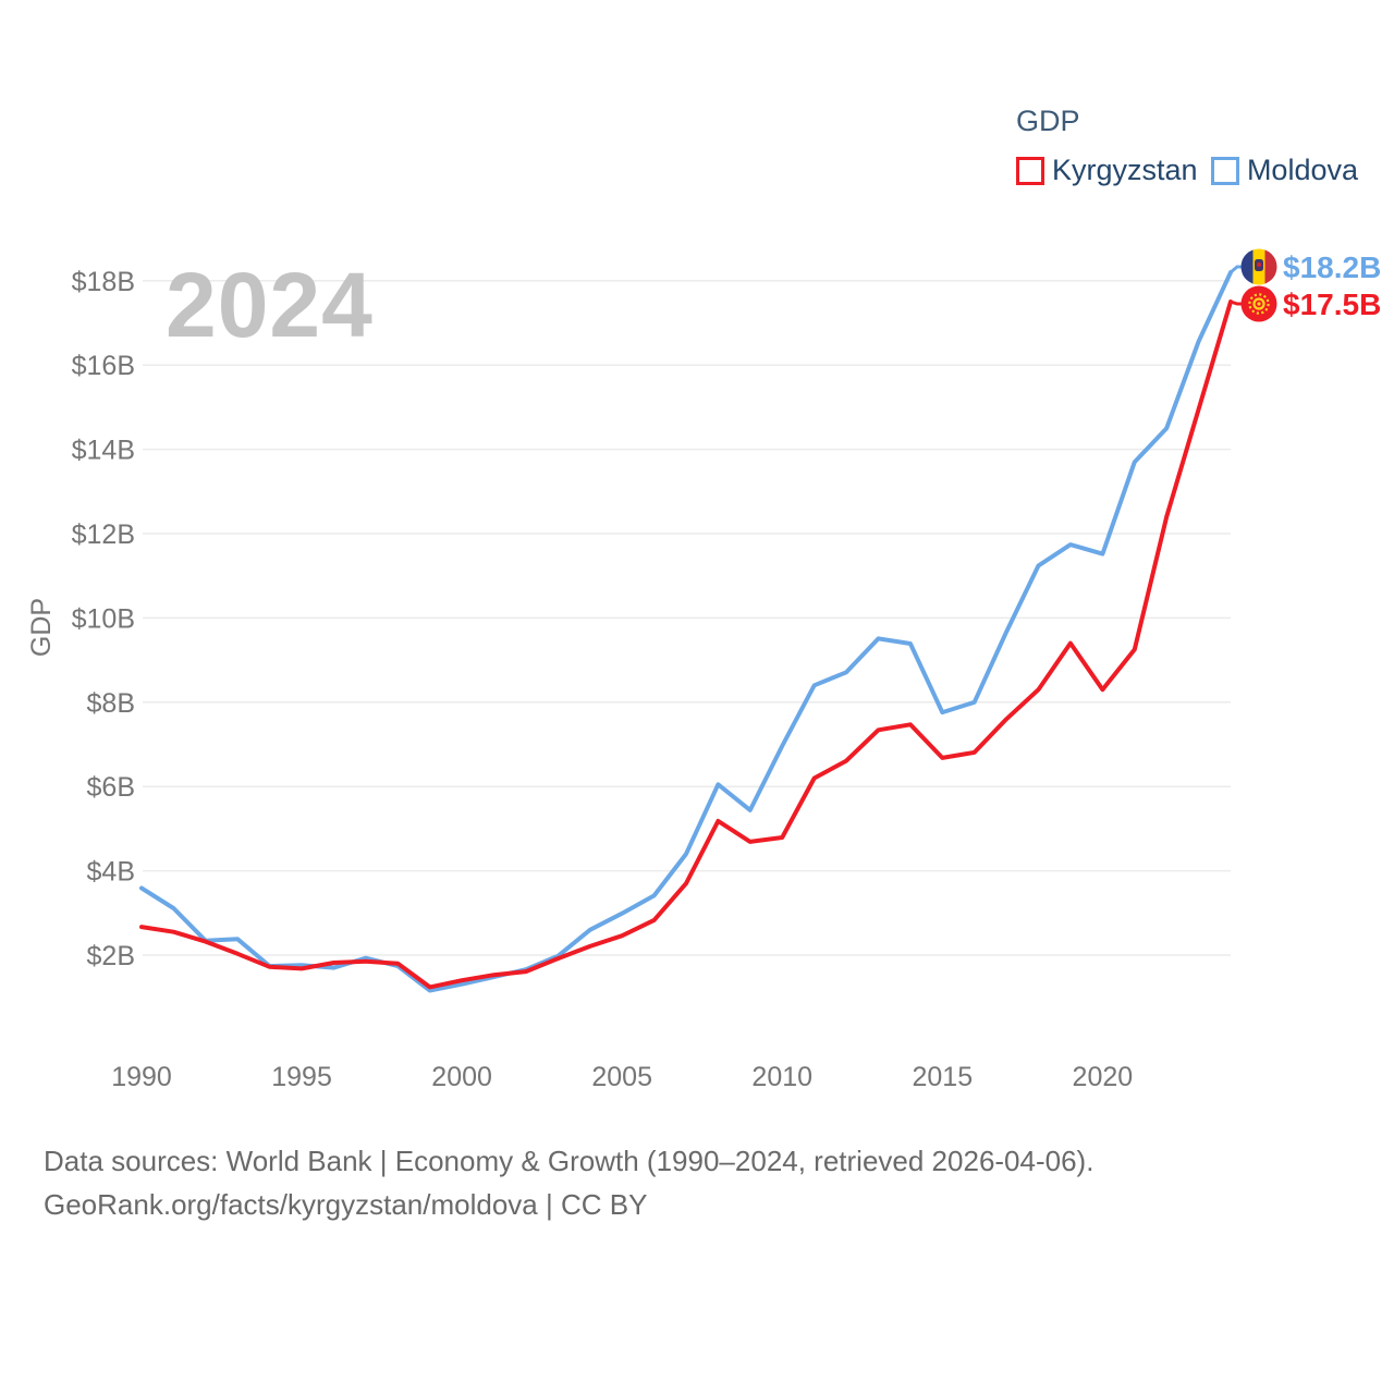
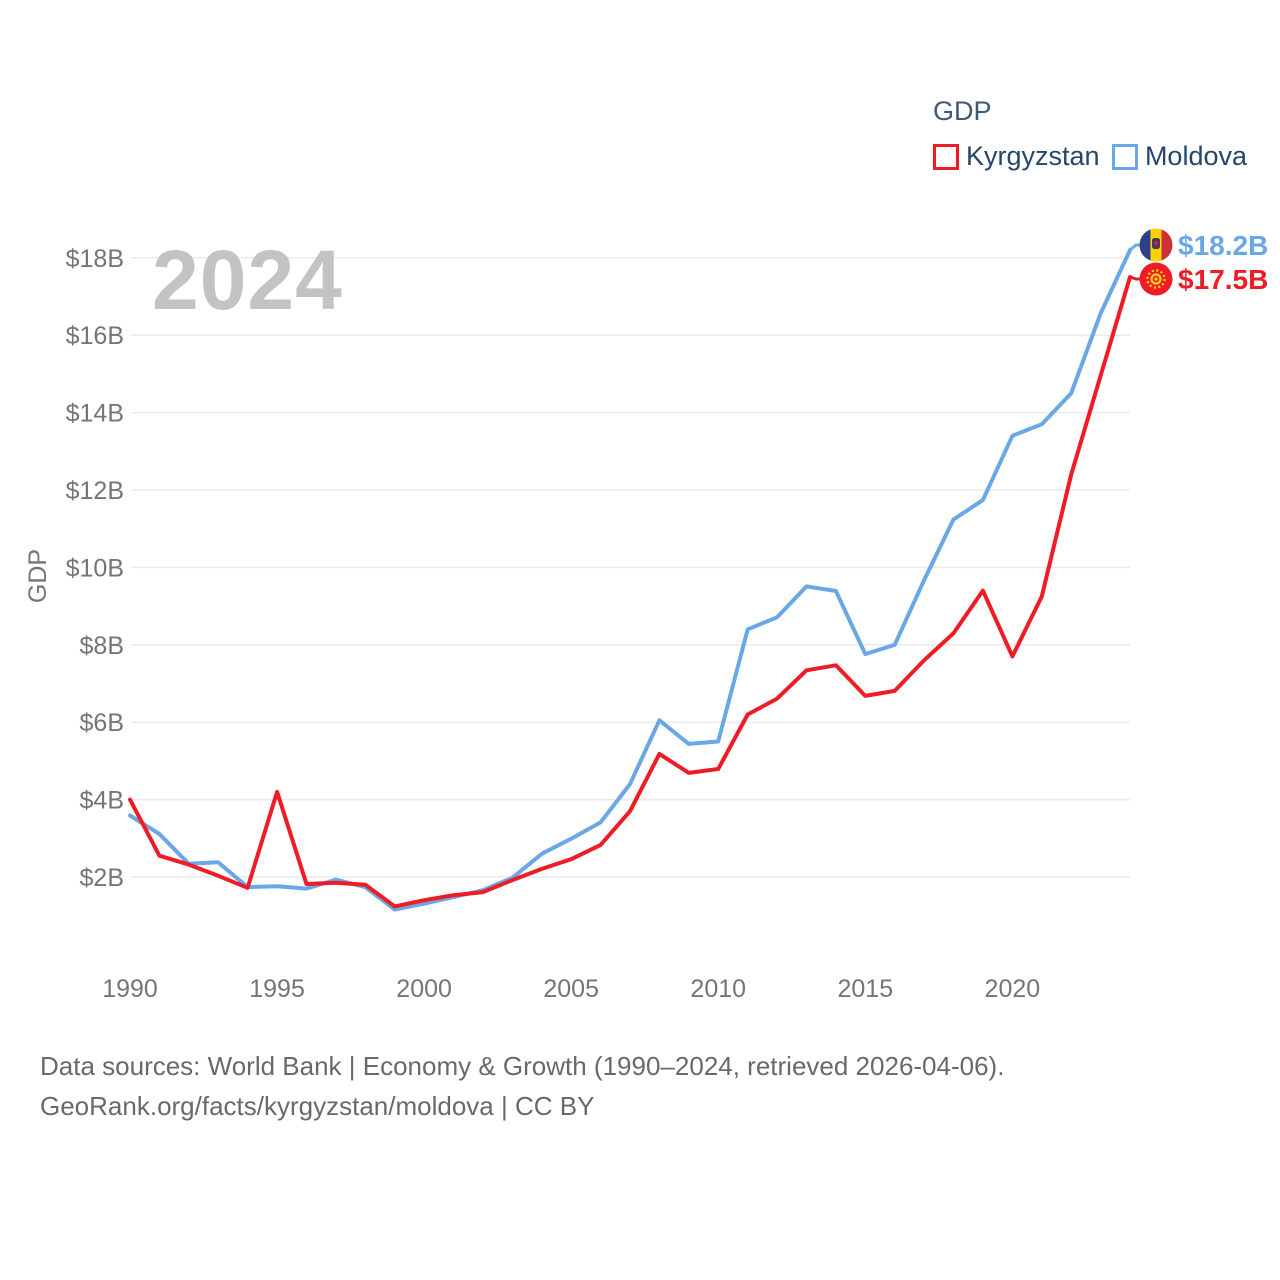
Kyrgyzstan/1990: $2.7B -> $4.0B
Kyrgyzstan/1995: $1.7B -> $4.2B
Moldova/2010: $7.0B -> $5.5B
Kyrgyzstan/2020: $8.3B -> $7.7B
Moldova/2020: $11.5B -> $13.4B
